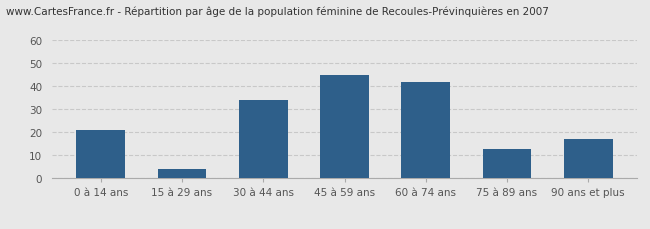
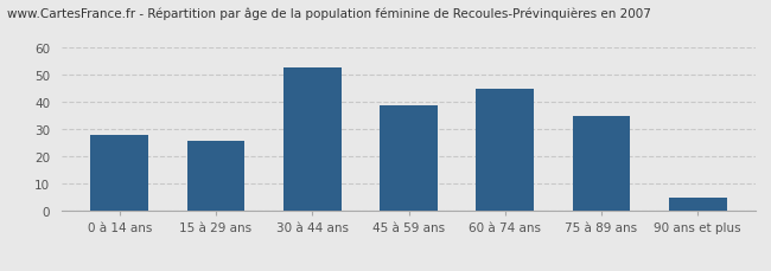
0 à 14 ans: 21 -> 28
15 à 29 ans: 4 -> 26
30 à 44 ans: 34 -> 53
45 à 59 ans: 45 -> 39
60 à 74 ans: 42 -> 45
75 à 89 ans: 13 -> 35
90 ans et plus: 17 -> 5
